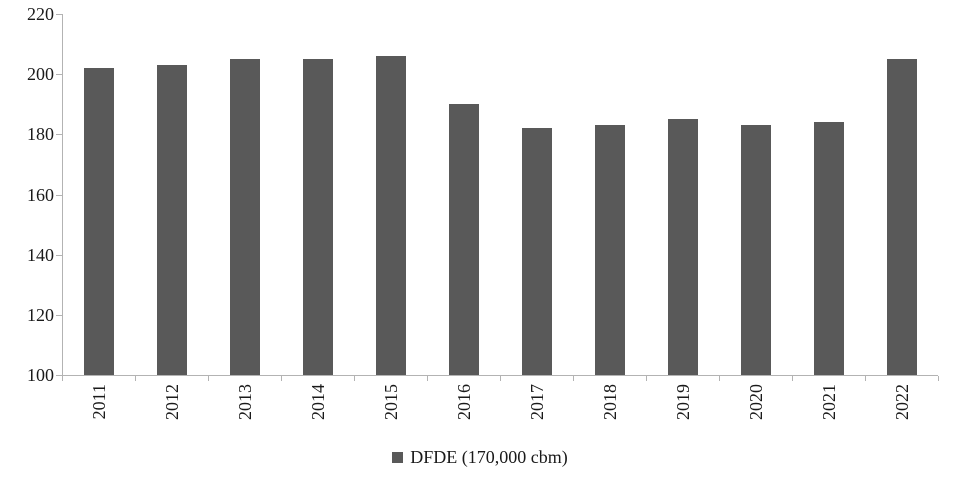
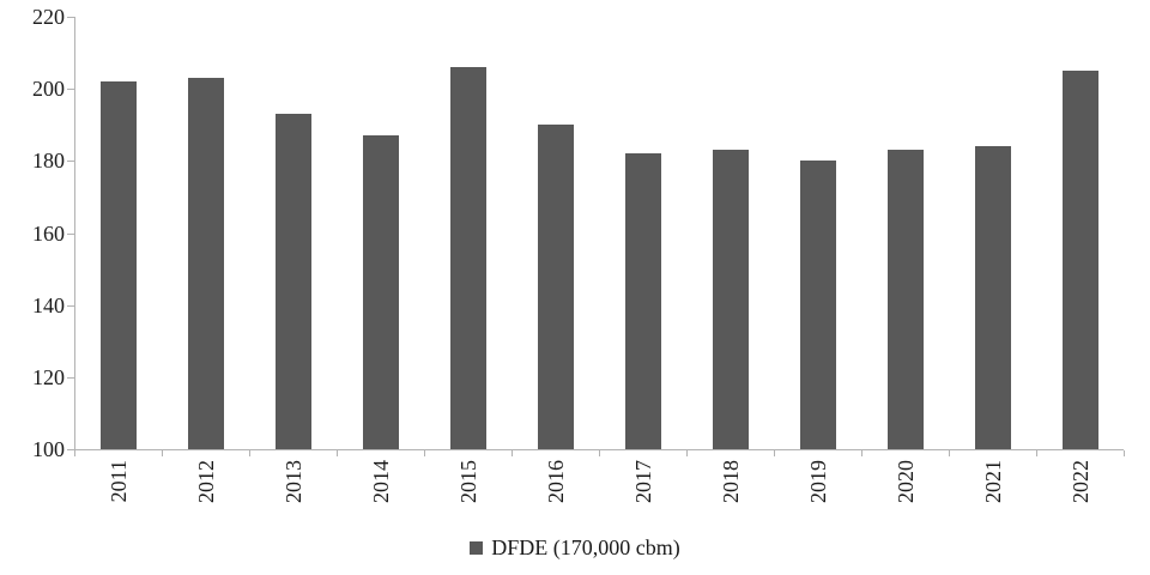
2013: 205 -> 193
2014: 205 -> 187
2019: 185 -> 180
